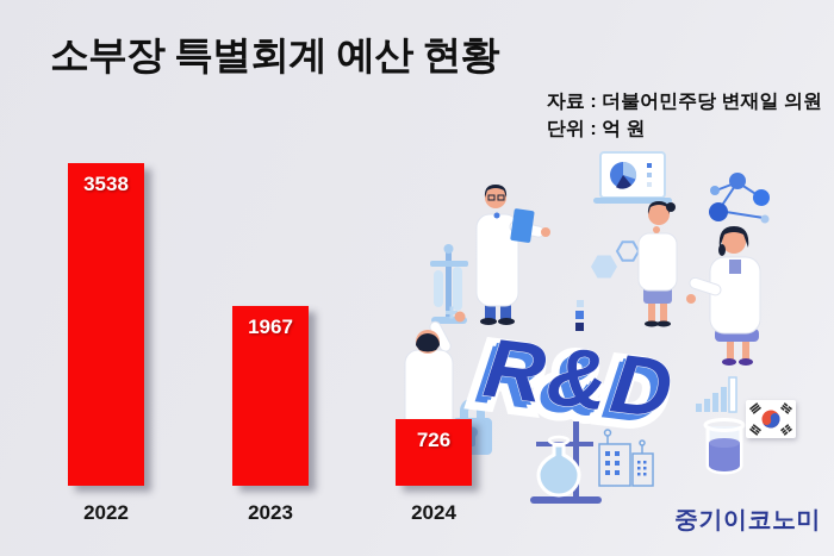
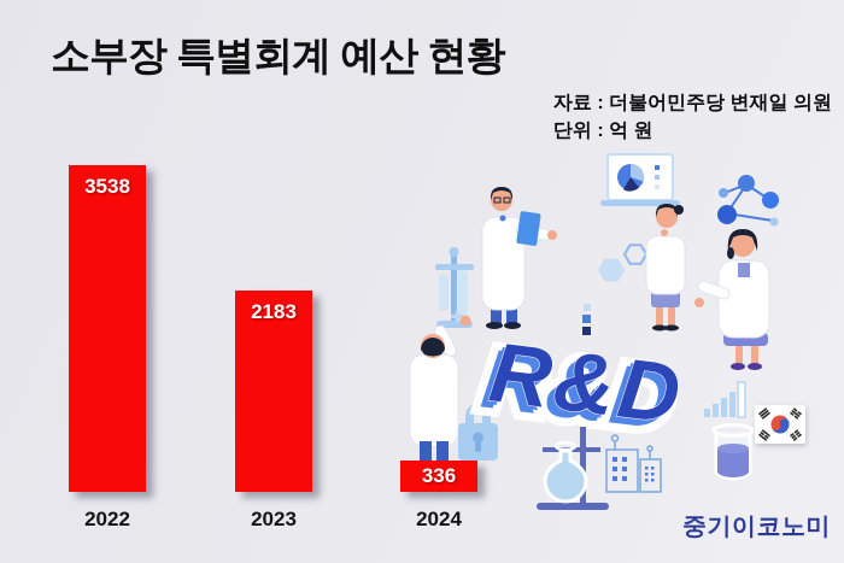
2023: 1967 -> 2183
2024: 726 -> 336
